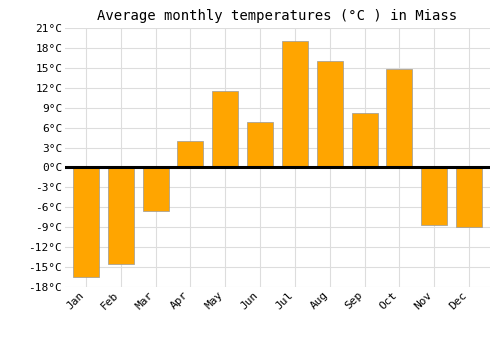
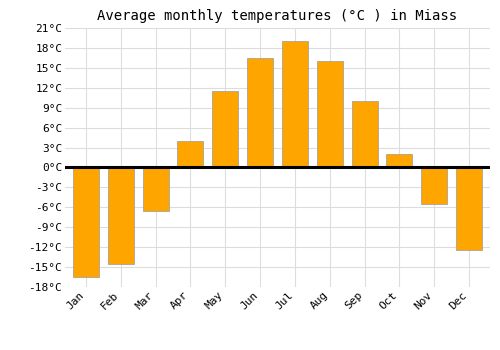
Jun: 6.8°C -> 16.5°C
Sep: 8.2°C -> 10.0°C
Oct: 14.8°C -> 2.0°C
Nov: -8.6°C -> -5.5°C
Dec: -9.0°C -> -12.5°C
